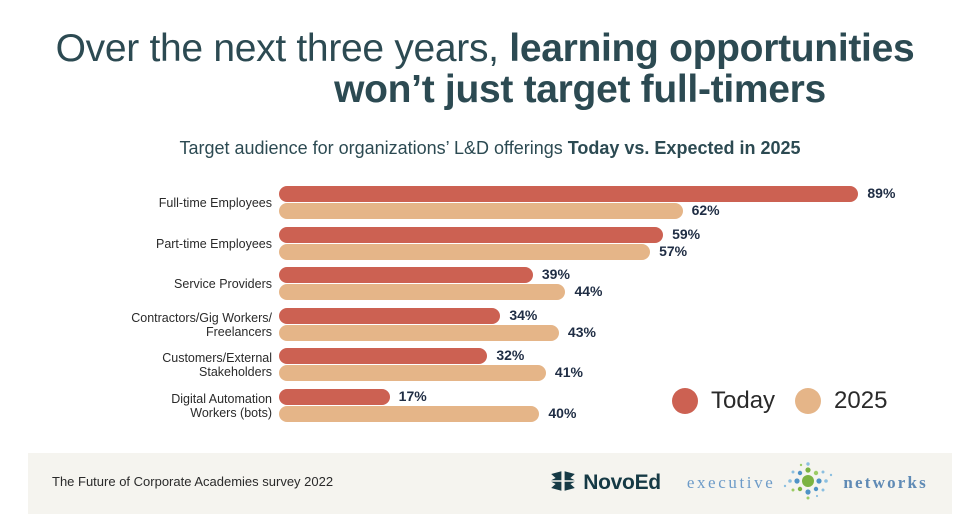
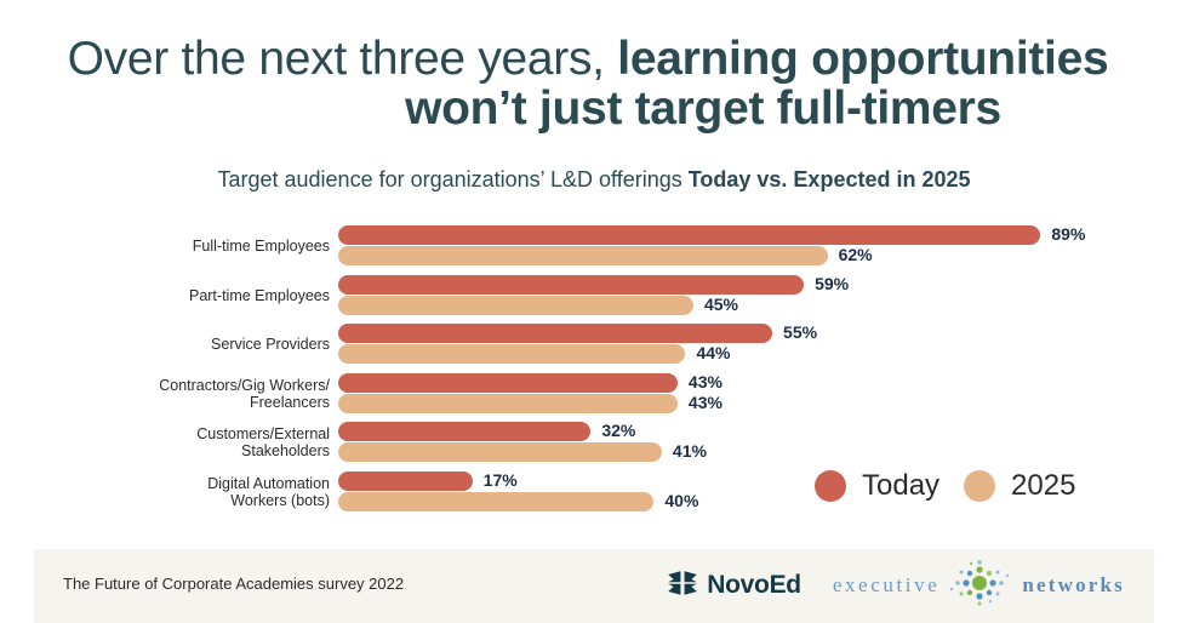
2025/Part-time Employees: 57% -> 45%
Today/Service Providers: 39% -> 55%
Today/Contractors/Gig Workers/ Freelancers: 34% -> 43%
